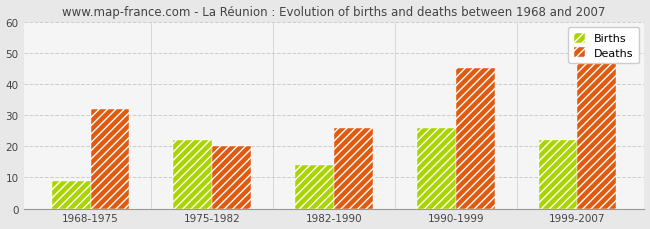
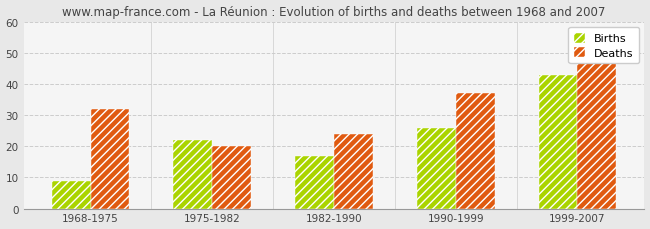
Births/1982-1990: 14 -> 17
Deaths/1982-1990: 26 -> 24
Deaths/1990-1999: 45 -> 37
Births/1999-2007: 22 -> 43
